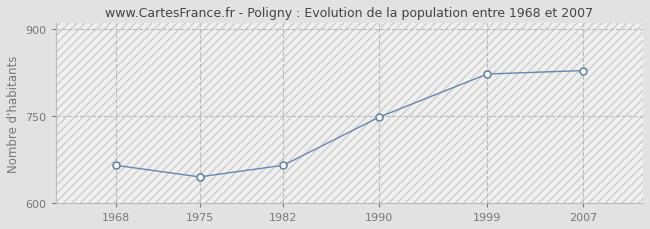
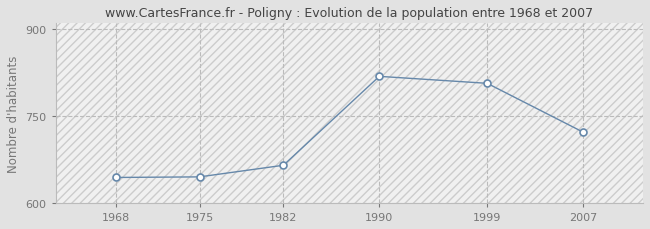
1968: 665 -> 644
1990: 748 -> 818
1999: 822 -> 806
2007: 828 -> 722
